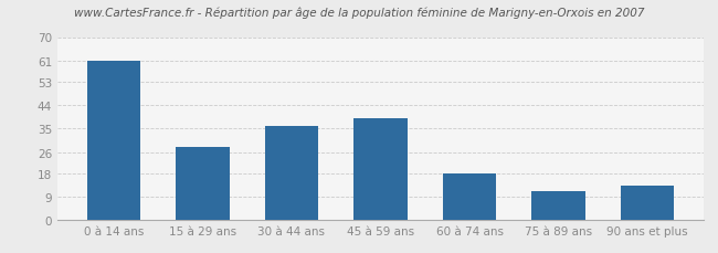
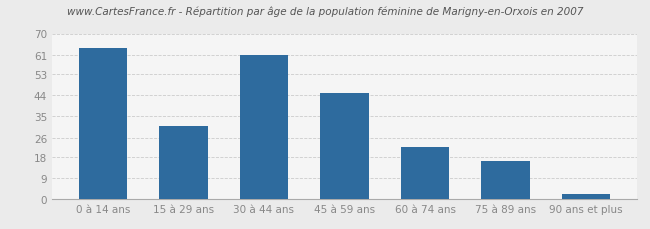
0 à 14 ans: 61 -> 64
15 à 29 ans: 28 -> 31
30 à 44 ans: 36 -> 61
45 à 59 ans: 39 -> 45
60 à 74 ans: 18 -> 22
75 à 89 ans: 11 -> 16
90 ans et plus: 13 -> 2
